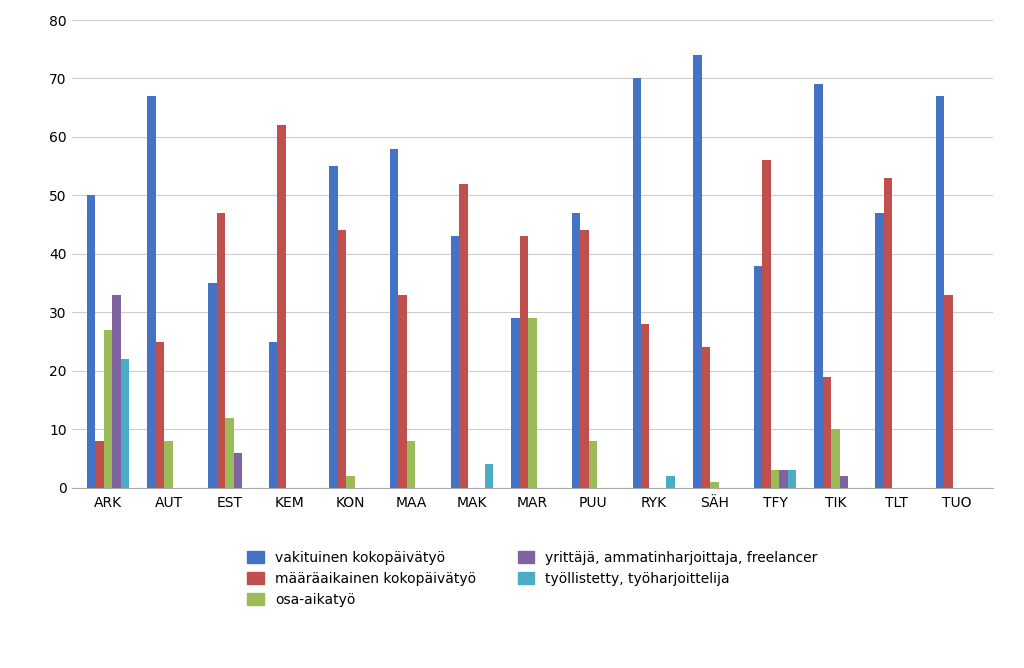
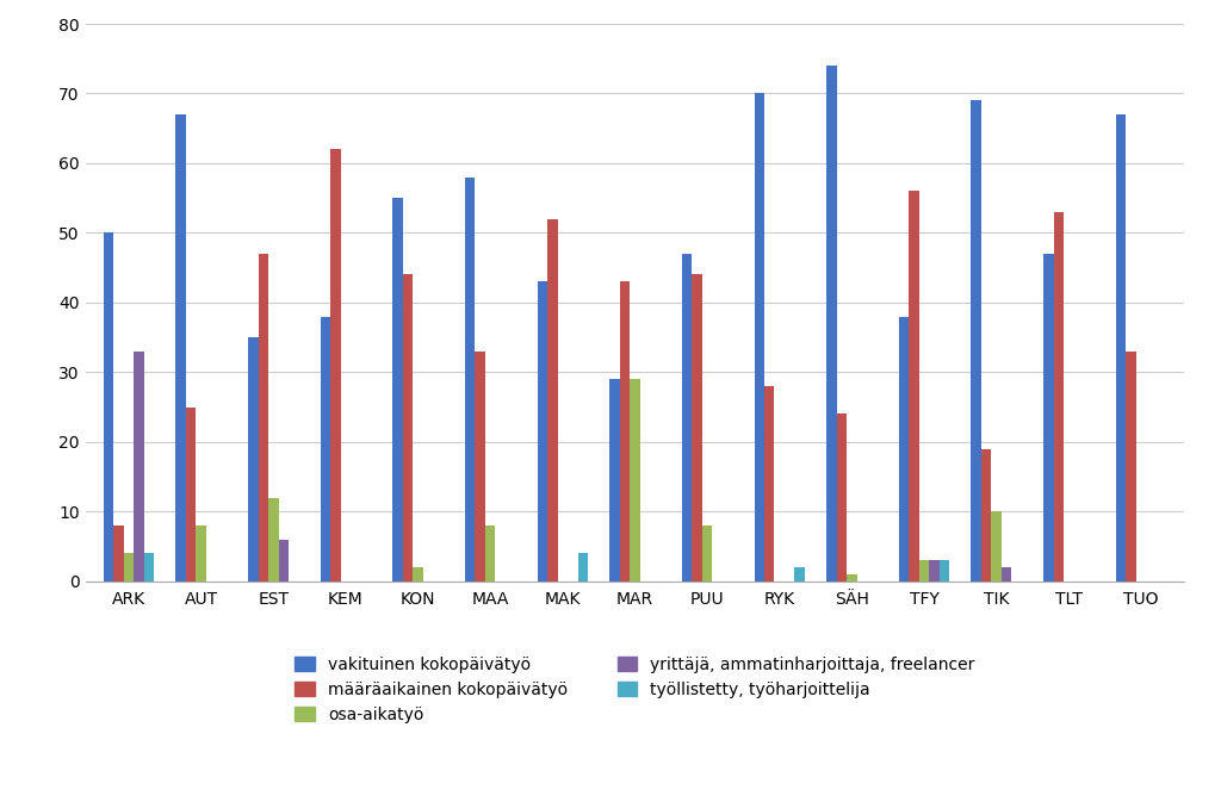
osa-aikatyö/ARK: 27 -> 4
työllistetty, työharjoittelija/ARK: 22 -> 4
vakituinen kokopäivätyö/KEM: 25 -> 38
